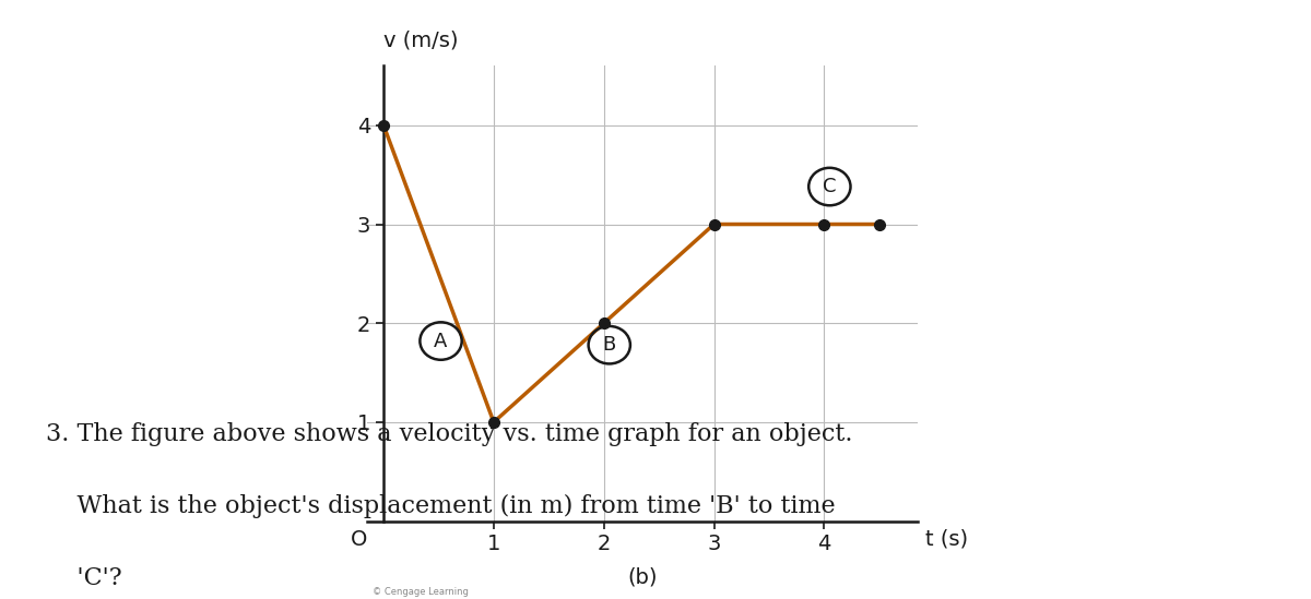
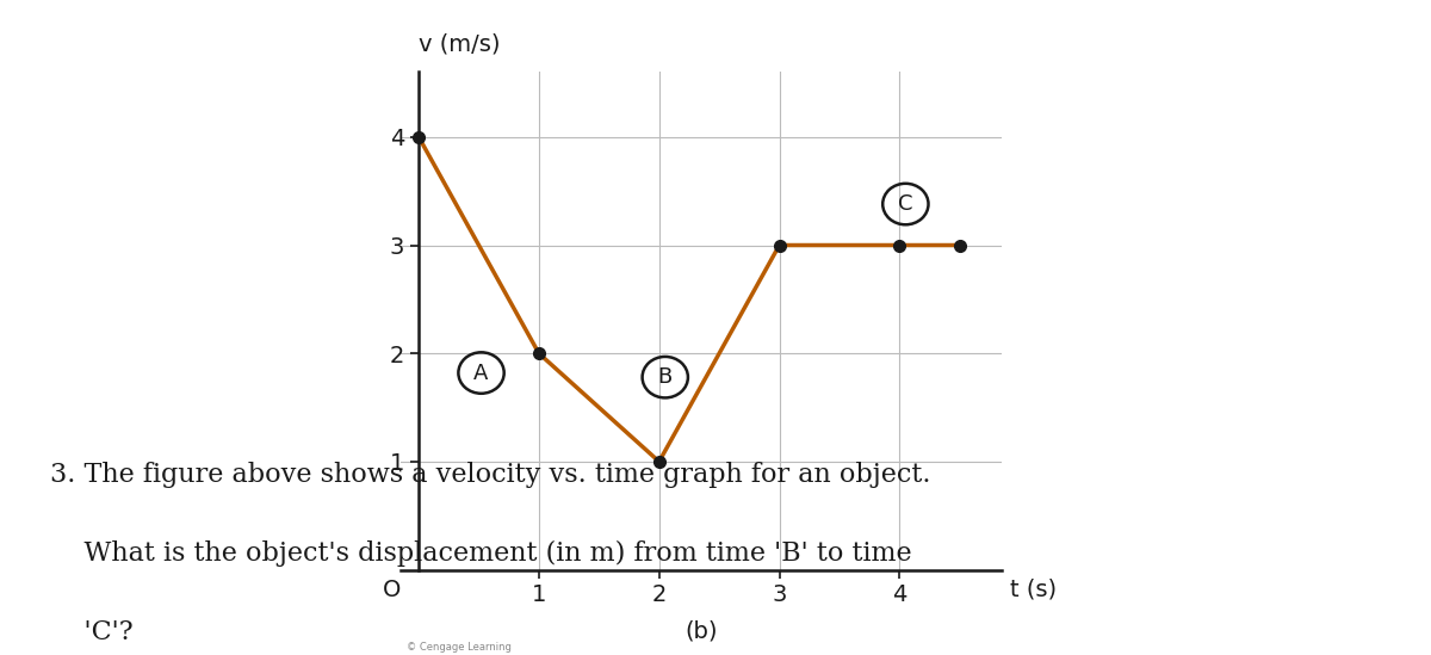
1: 1 -> 2
2: 2 -> 1
